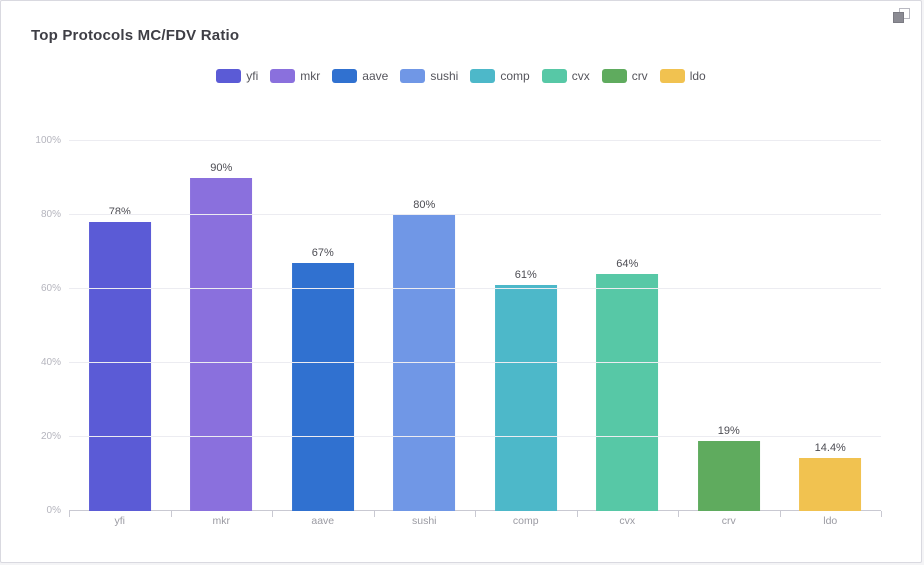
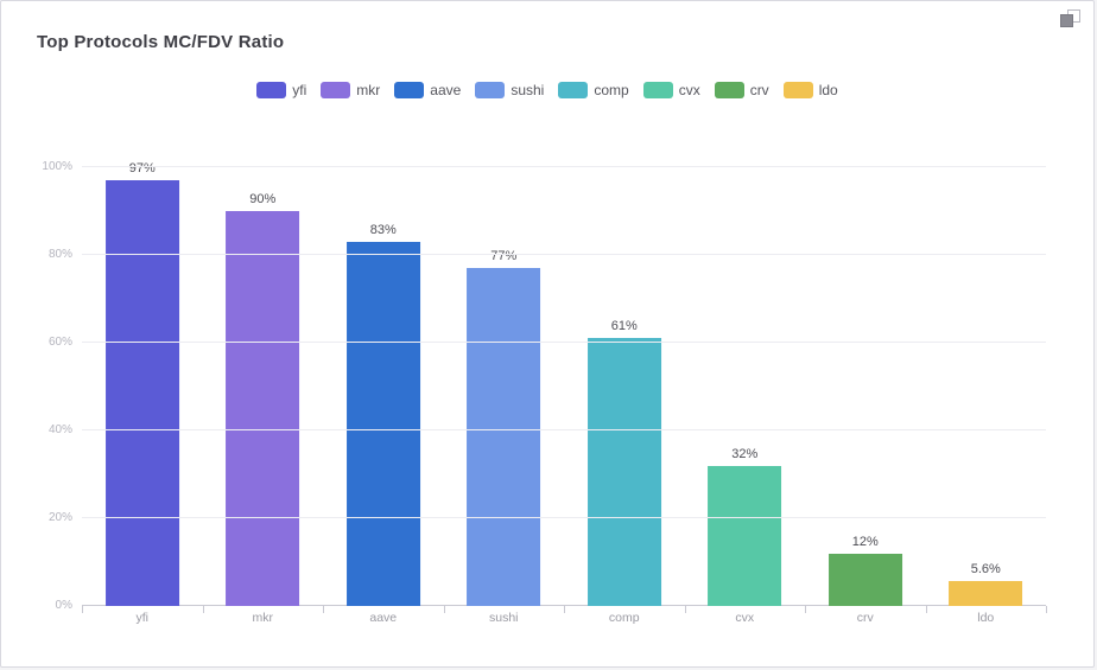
yfi: 78% -> 97%
aave: 67% -> 83%
sushi: 80% -> 77%
cvx: 64% -> 32%
crv: 19% -> 12%
ldo: 14.4% -> 5.6%
